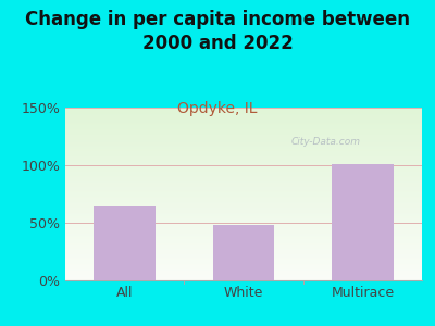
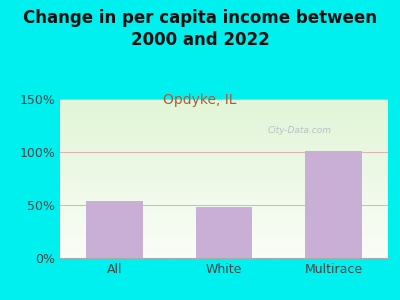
All: 64% -> 54%
